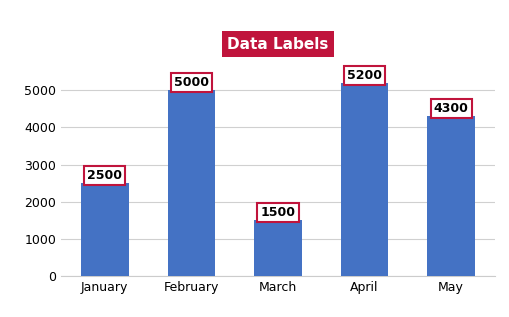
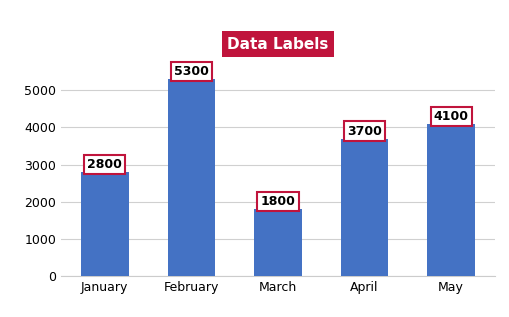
January: 2500 -> 2800
February: 5000 -> 5300
March: 1500 -> 1800
April: 5200 -> 3700
May: 4300 -> 4100
